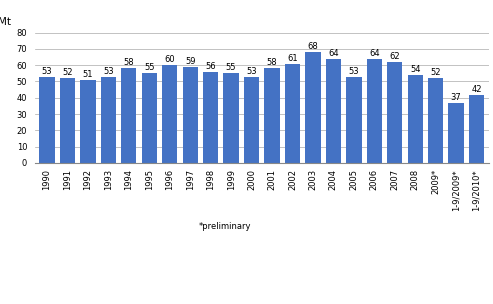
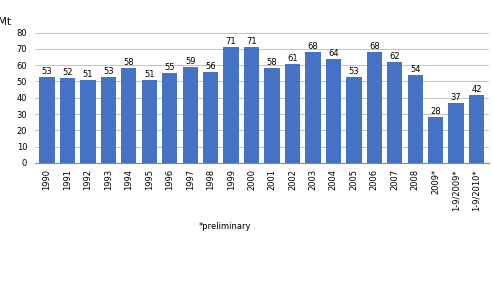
1995: 55 -> 51
1996: 60 -> 55
1999: 55 -> 71
2000: 53 -> 71
2006: 64 -> 68
2009*: 52 -> 28
